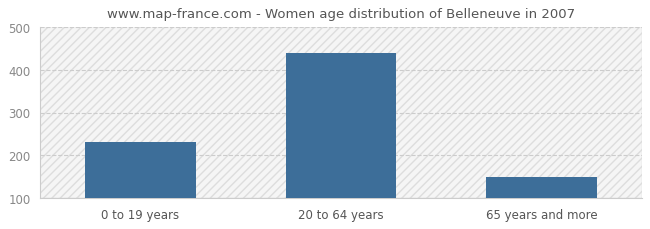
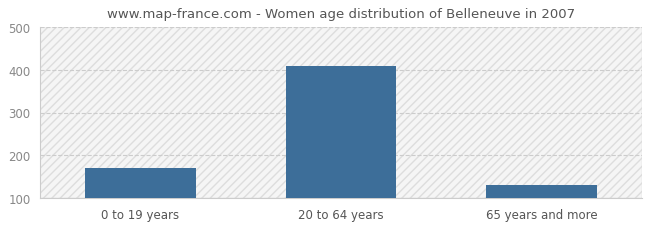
0 to 19 years: 230 -> 170
20 to 64 years: 440 -> 410
65 years and more: 150 -> 130
